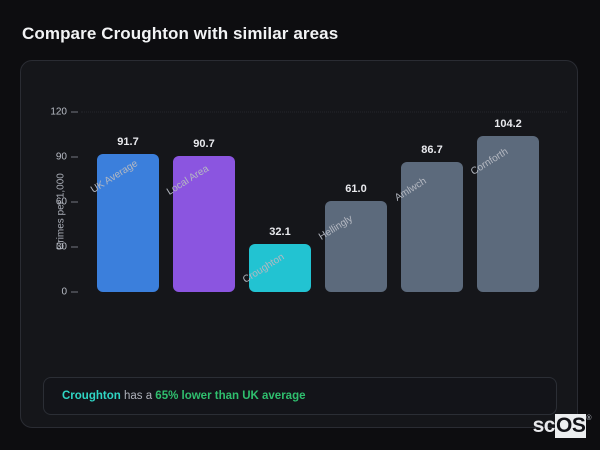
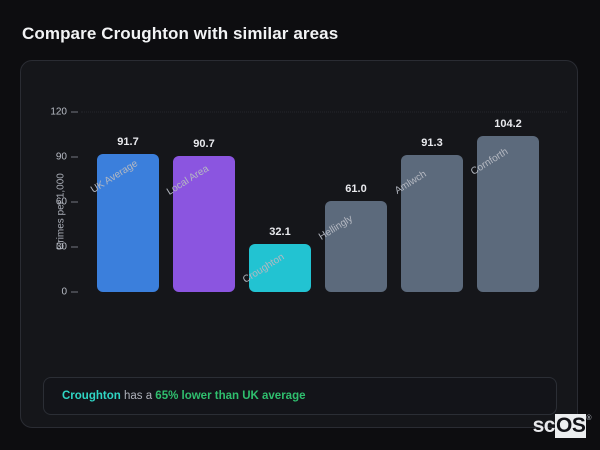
Amlwch: 86.7 -> 91.3
